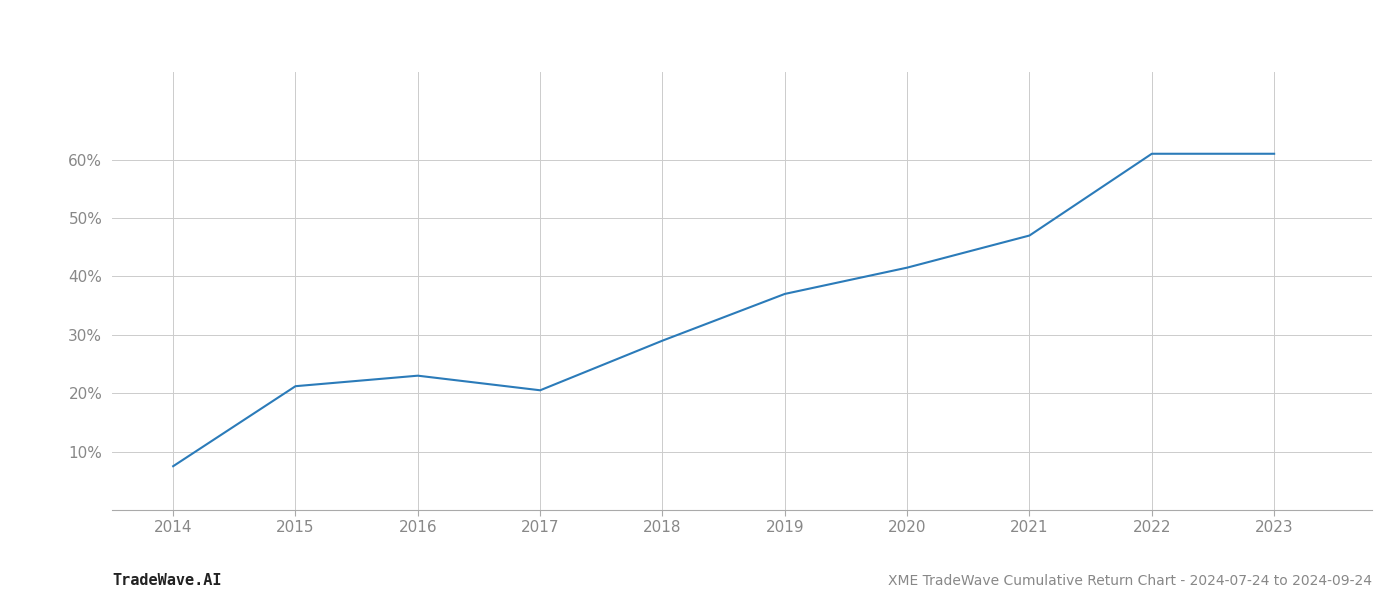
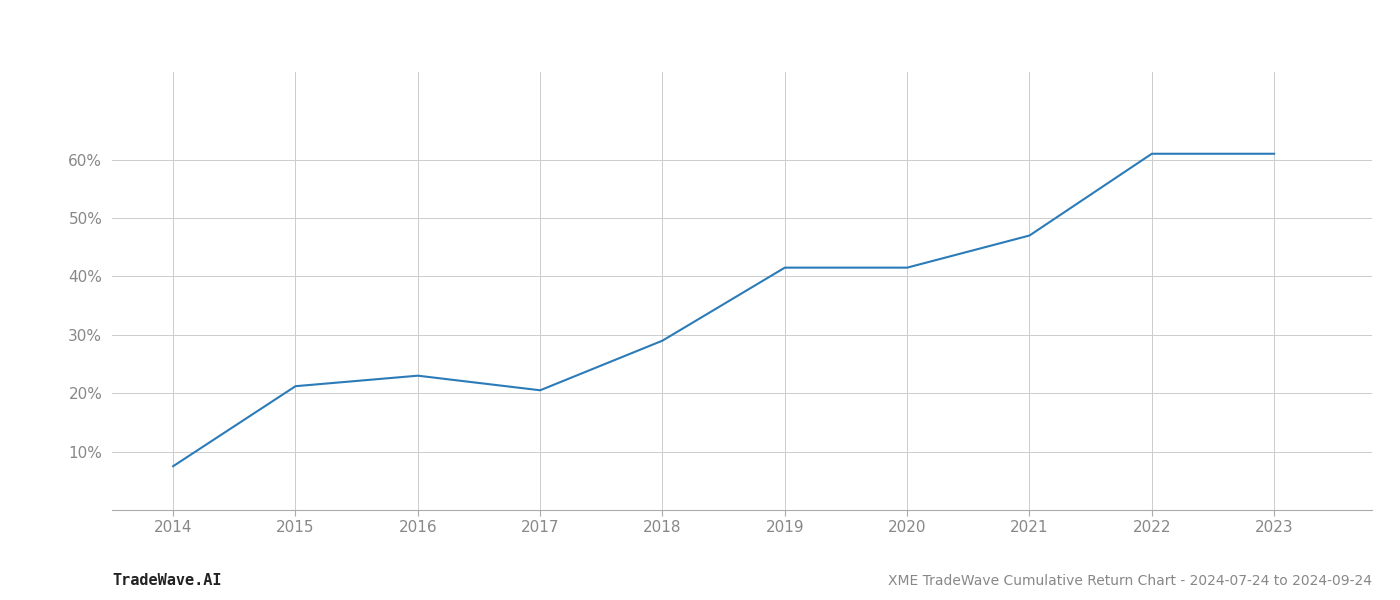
2019: 37.0% -> 41.5%
